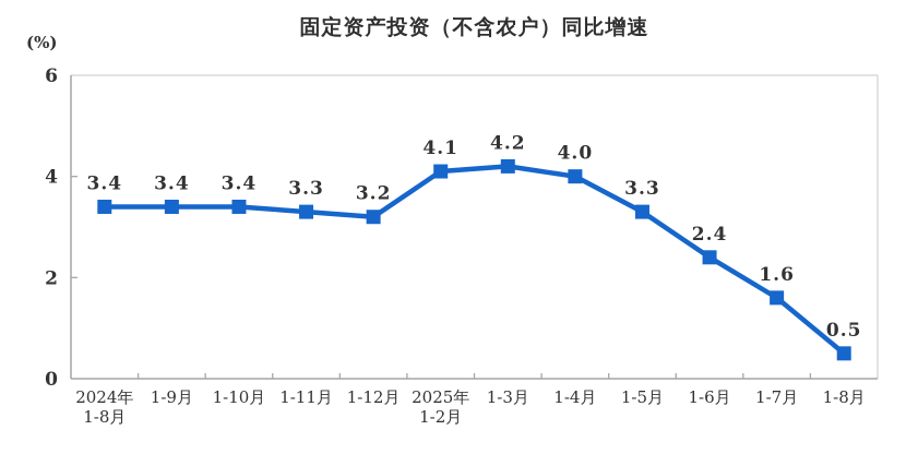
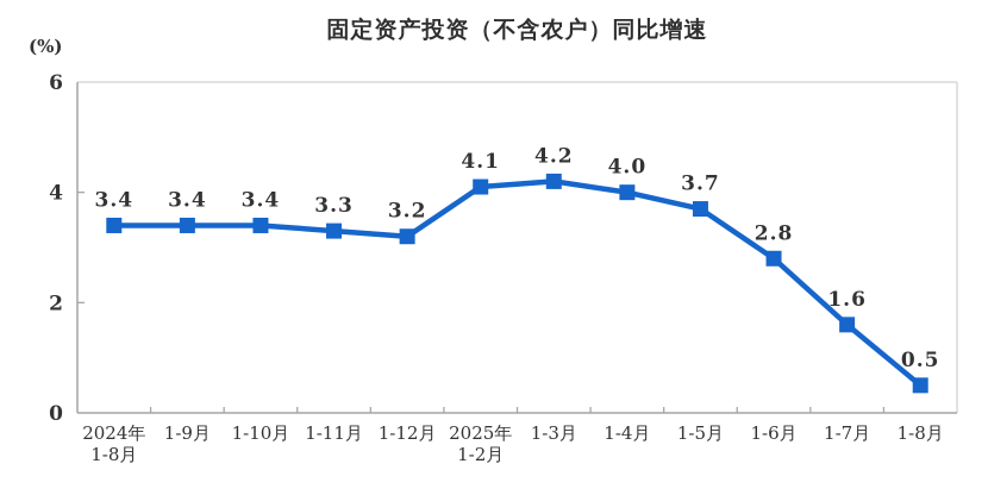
1-5月: 3.3 -> 3.7
1-6月: 2.4 -> 2.8
